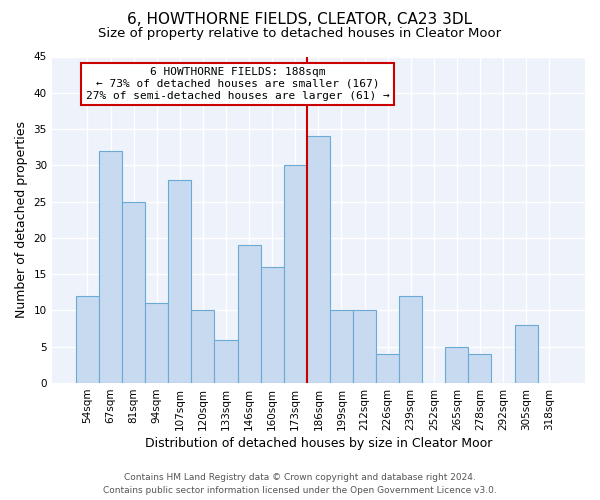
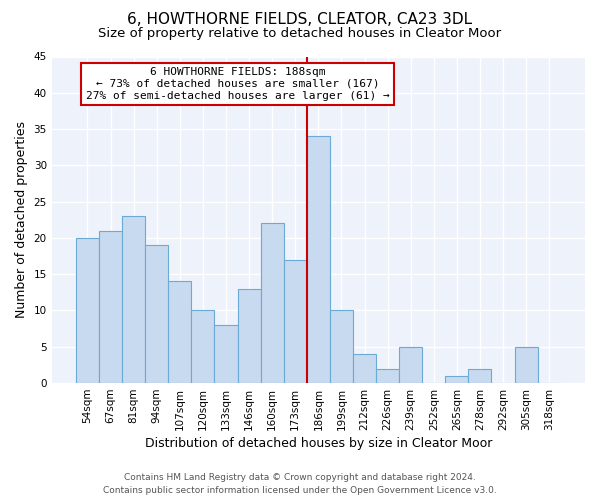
54sqm: 12 -> 20
67sqm: 32 -> 21
81sqm: 25 -> 23
94sqm: 11 -> 19
107sqm: 28 -> 14
133sqm: 6 -> 8
146sqm: 19 -> 13
160sqm: 16 -> 22
173sqm: 30 -> 17
212sqm: 10 -> 4
226sqm: 4 -> 2
239sqm: 12 -> 5
265sqm: 5 -> 1
278sqm: 4 -> 2
305sqm: 8 -> 5
